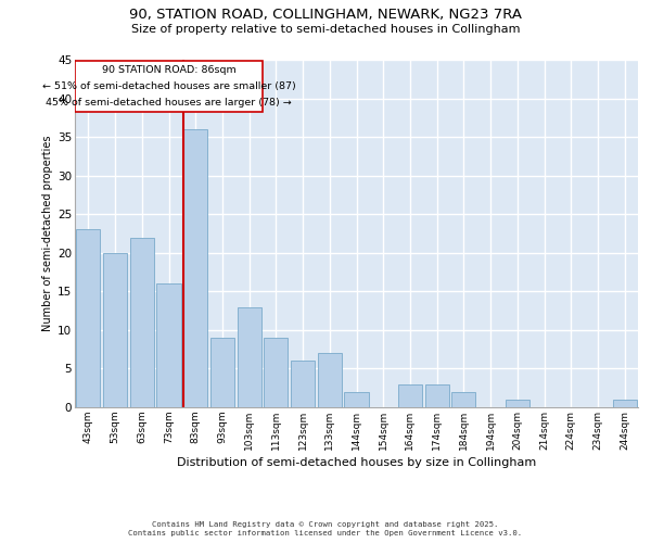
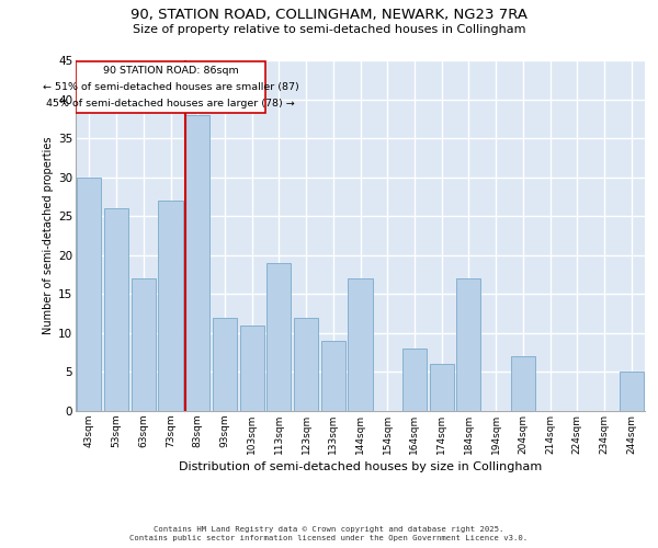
43sqm: 23 -> 30
53sqm: 20 -> 26
63sqm: 22 -> 17
73sqm: 16 -> 27
83sqm: 36 -> 38
93sqm: 9 -> 12
103sqm: 13 -> 11
113sqm: 9 -> 19
123sqm: 6 -> 12
133sqm: 7 -> 9
144sqm: 2 -> 17
164sqm: 3 -> 8
174sqm: 3 -> 6
184sqm: 2 -> 17
204sqm: 1 -> 7
244sqm: 1 -> 5
